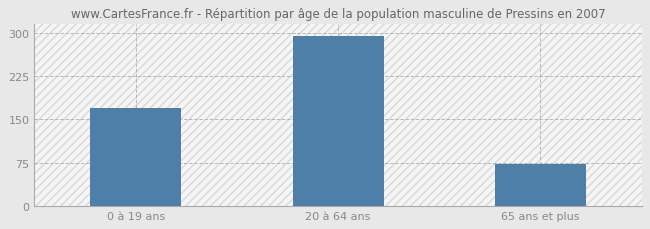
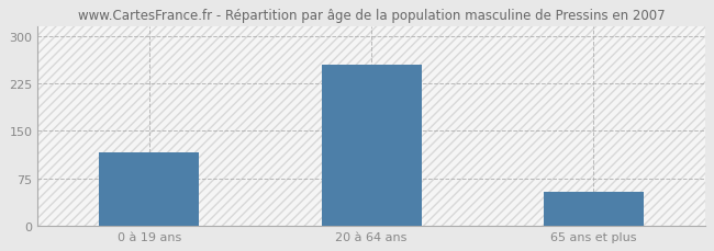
0 à 19 ans: 170 -> 116
20 à 64 ans: 295 -> 254
65 ans et plus: 73 -> 54
